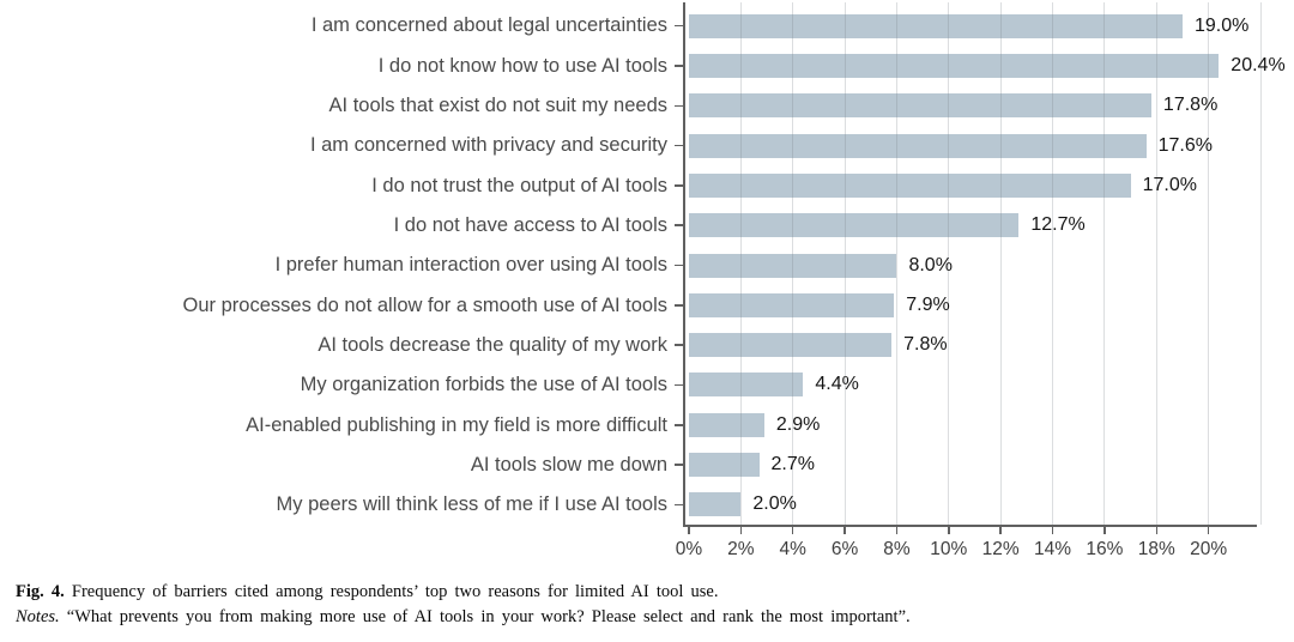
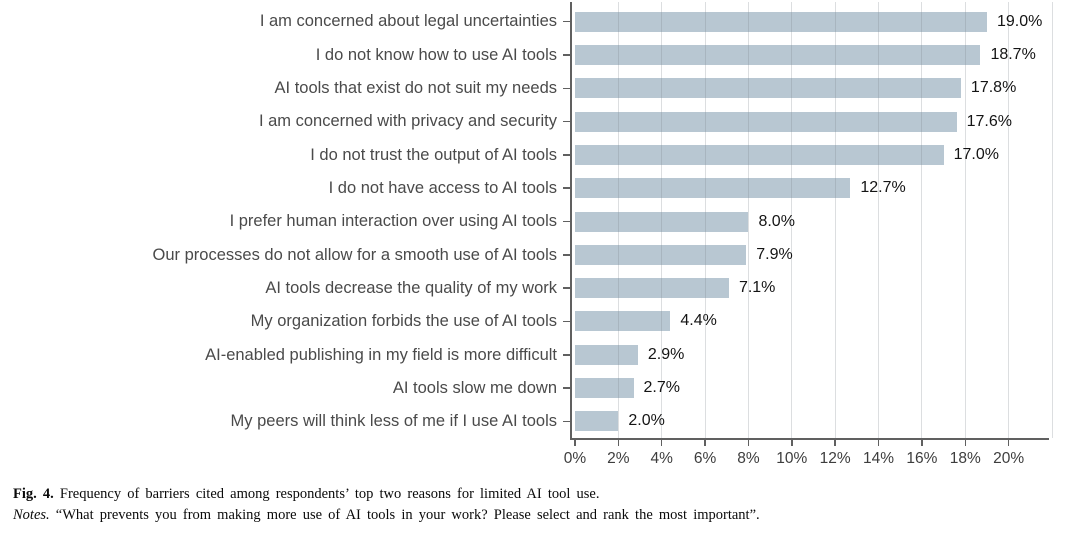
I do not know how to use AI tools: 20.4% -> 18.7%
AI tools decrease the quality of my work: 7.8% -> 7.1%
